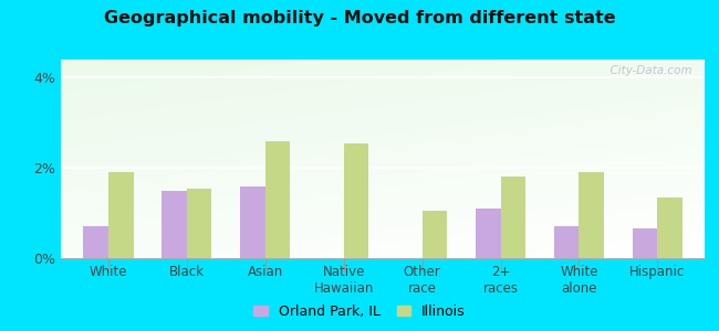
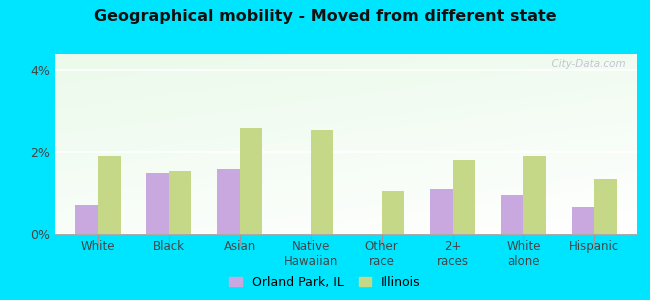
Orland Park, IL/White alone: 0.70% -> 0.95%
